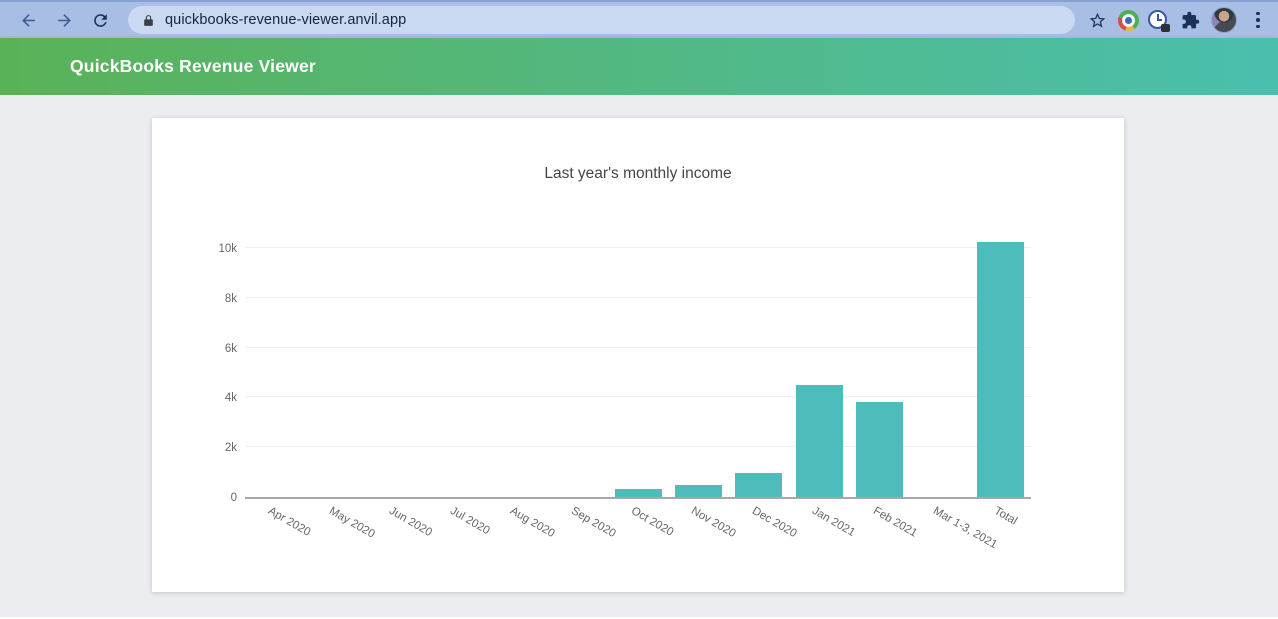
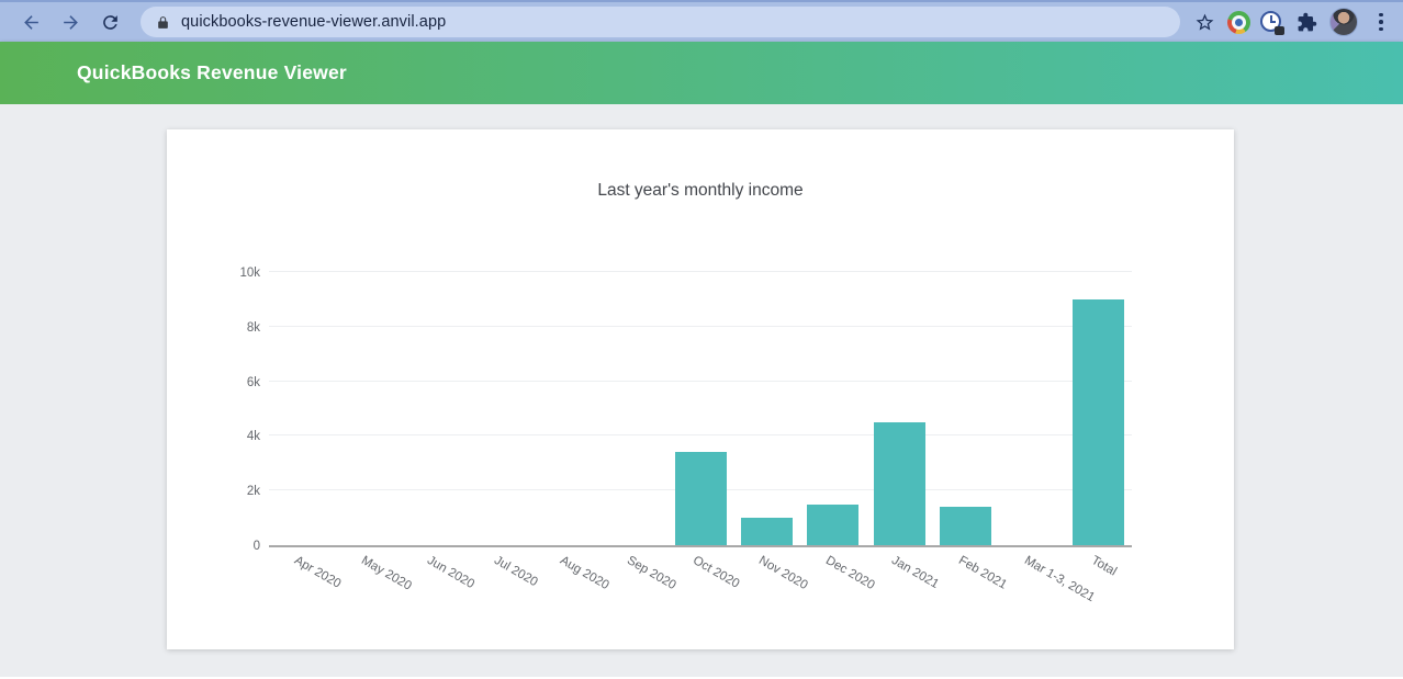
Oct 2020: 0.3k -> 3.4k
Nov 2020: 0.5k -> 1.0k
Dec 2020: 1.0k -> 1.5k
Feb 2021: 3.8k -> 1.4k
Total: 10.2k -> 9.0k
